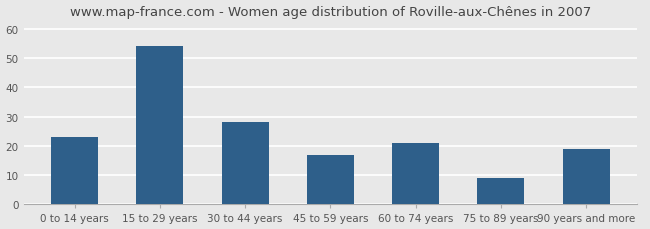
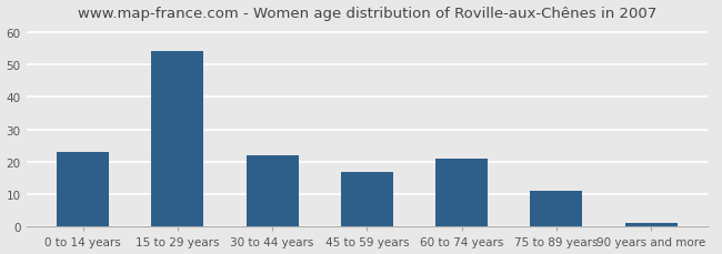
30 to 44 years: 28 -> 22
75 to 89 years: 9 -> 11
90 years and more: 19 -> 1
